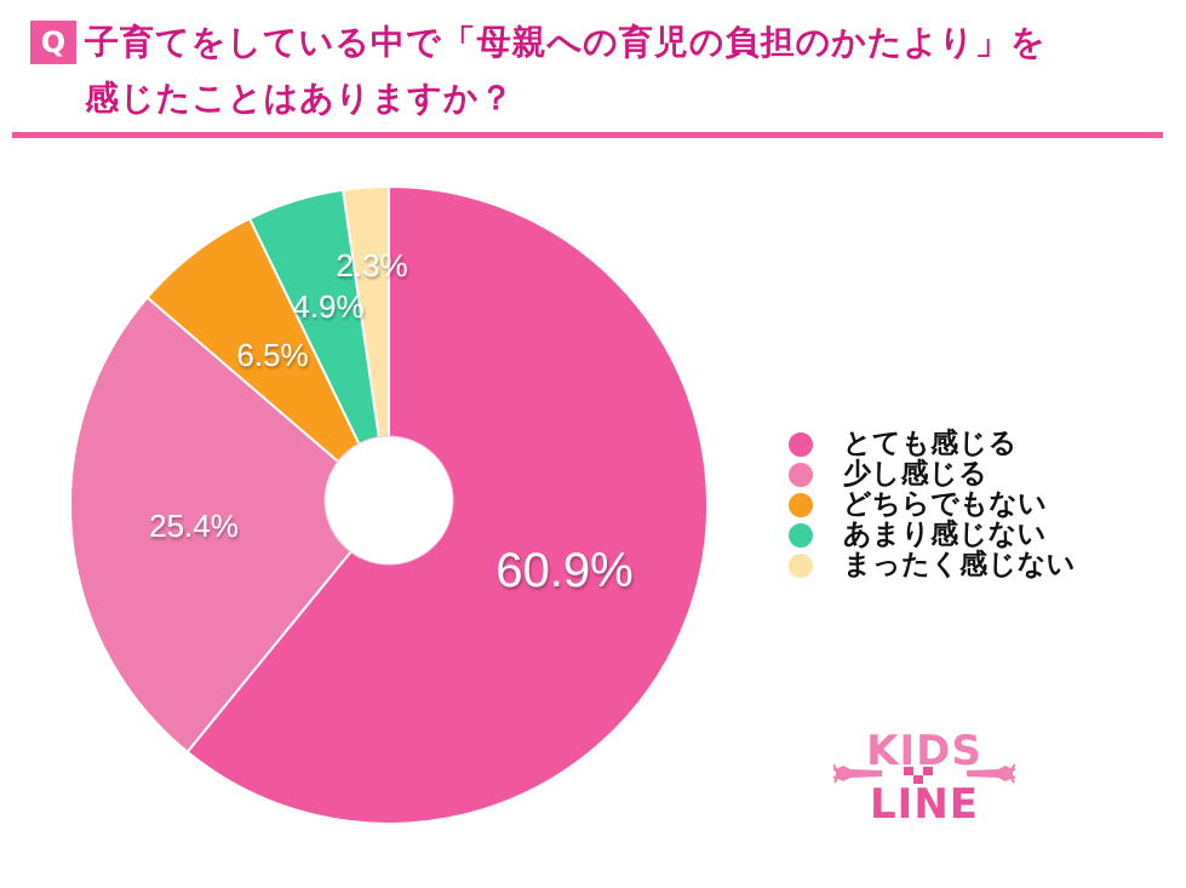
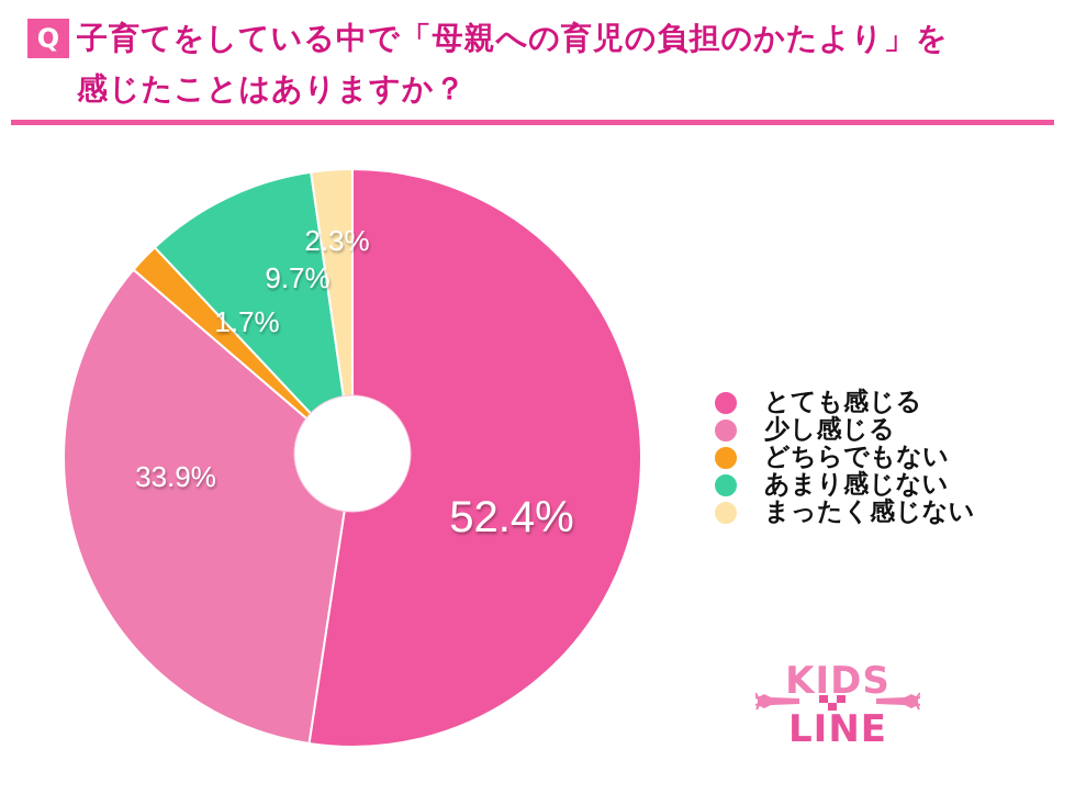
とても感じる: 60.9% -> 52.4%
少し感じる: 25.4% -> 33.9%
どちらでもない: 6.5% -> 1.7%
あまり感じない: 4.9% -> 9.7%
